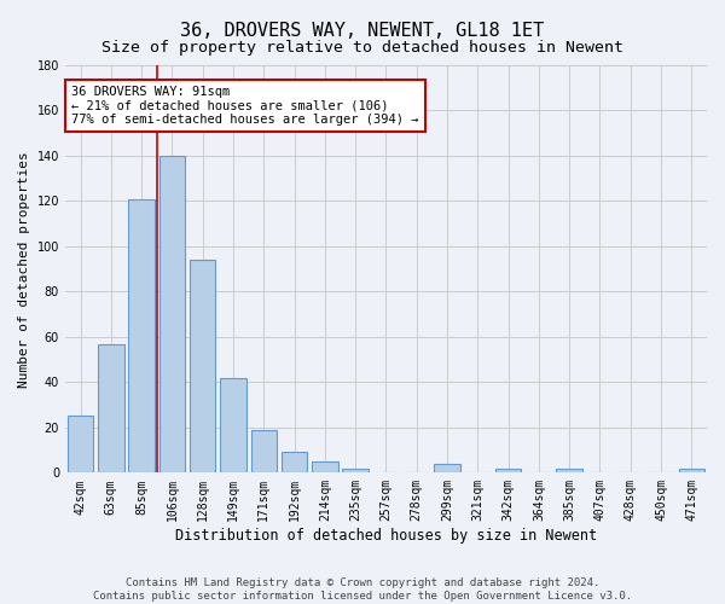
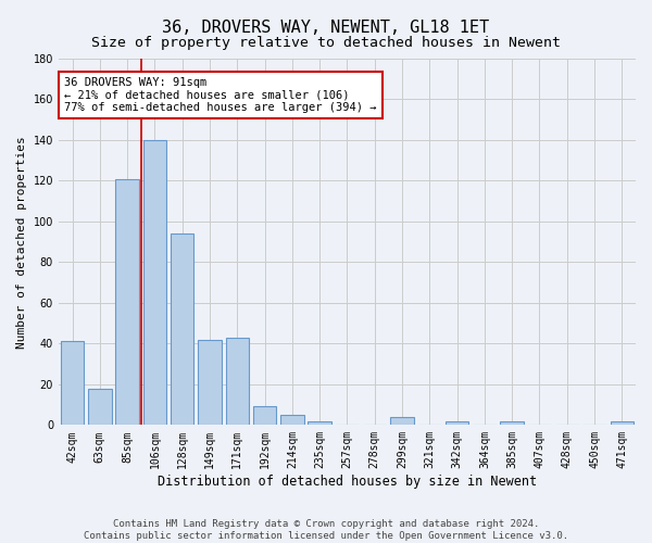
42sqm: 25 -> 41
63sqm: 57 -> 18
171sqm: 19 -> 43
